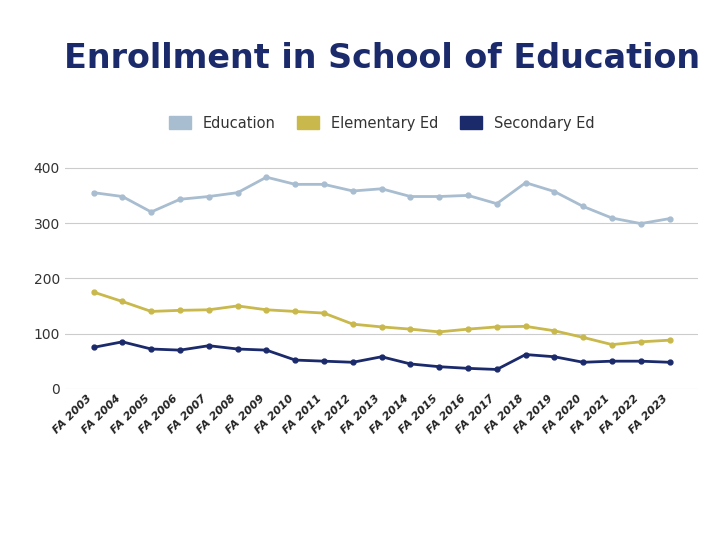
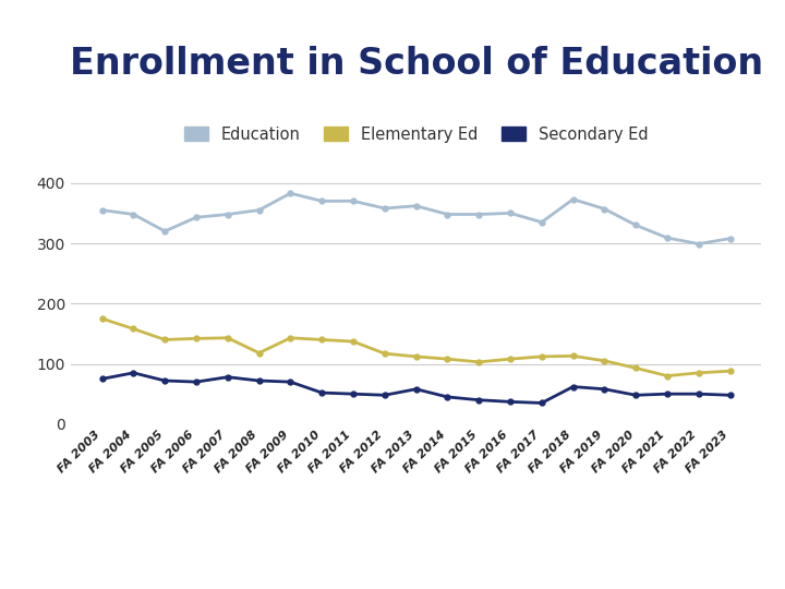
Elementary Ed/FA 2008: 150 -> 118
